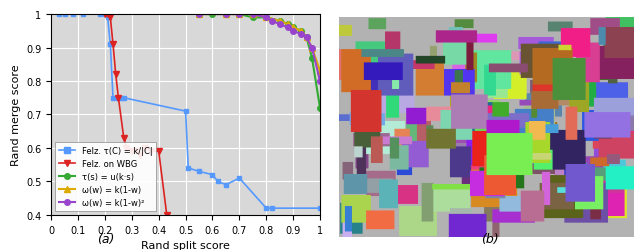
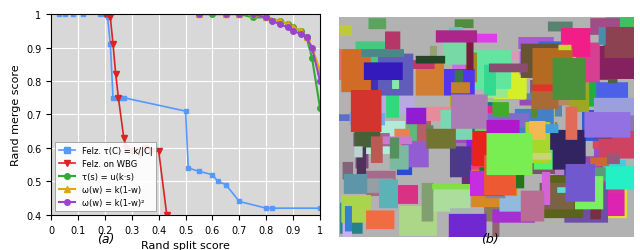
Felz. τ(C) = k/|C|/0.7: 0.51 -> 0.44
